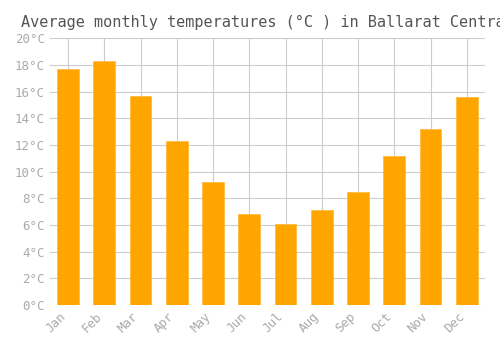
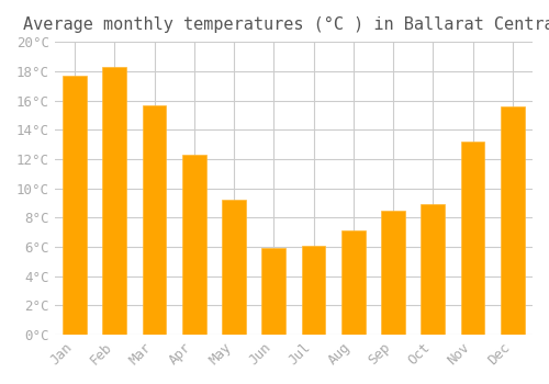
Jun: 6.8°C -> 5.9°C
Oct: 11.2°C -> 8.9°C
